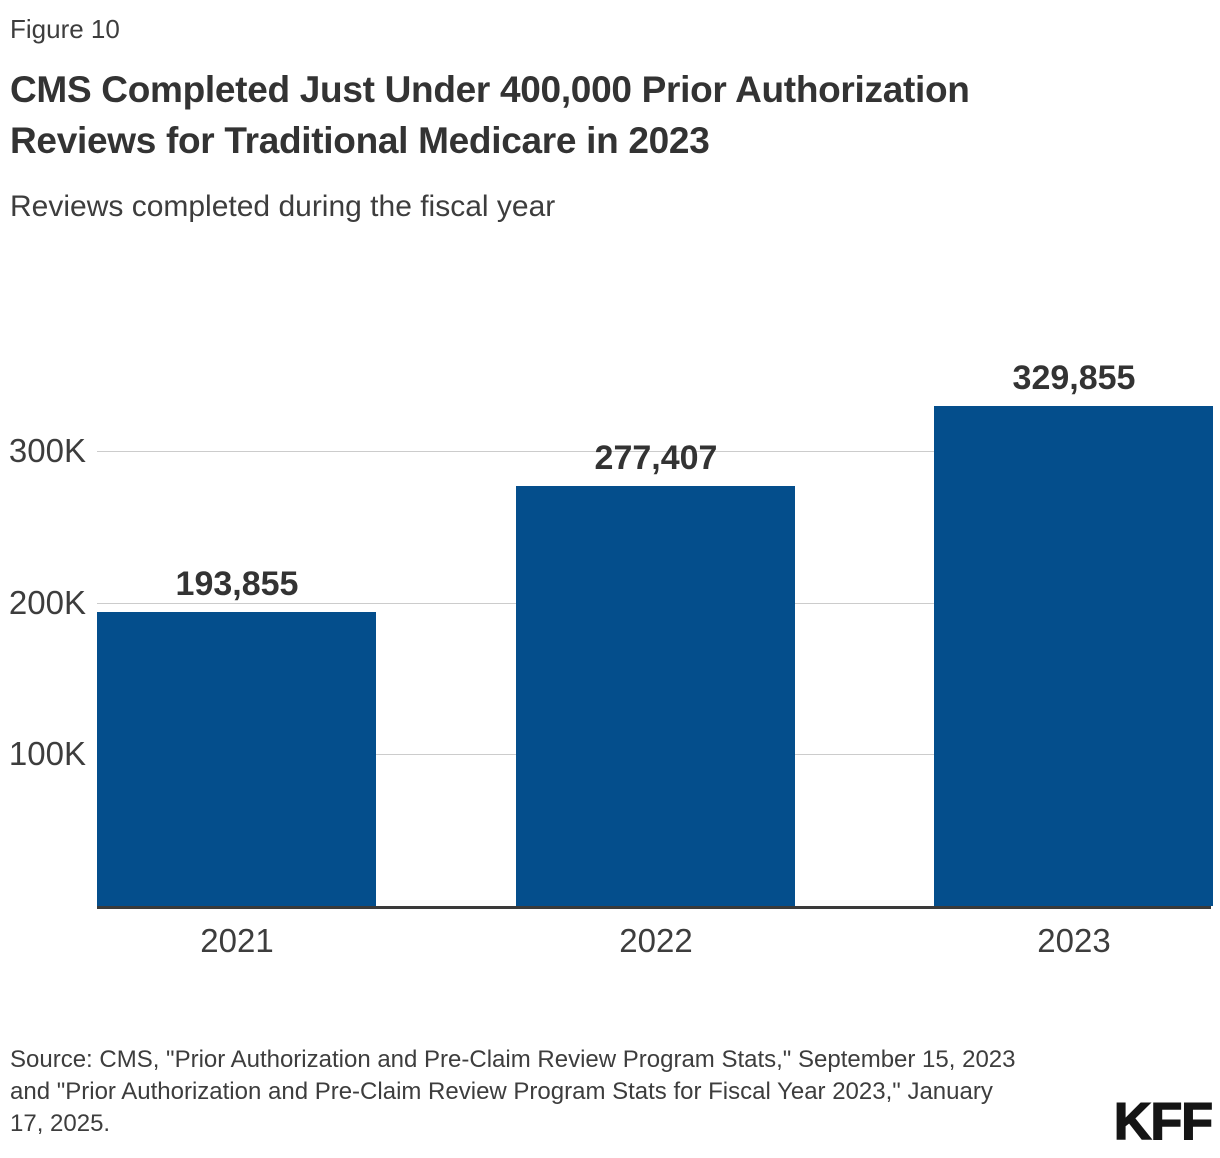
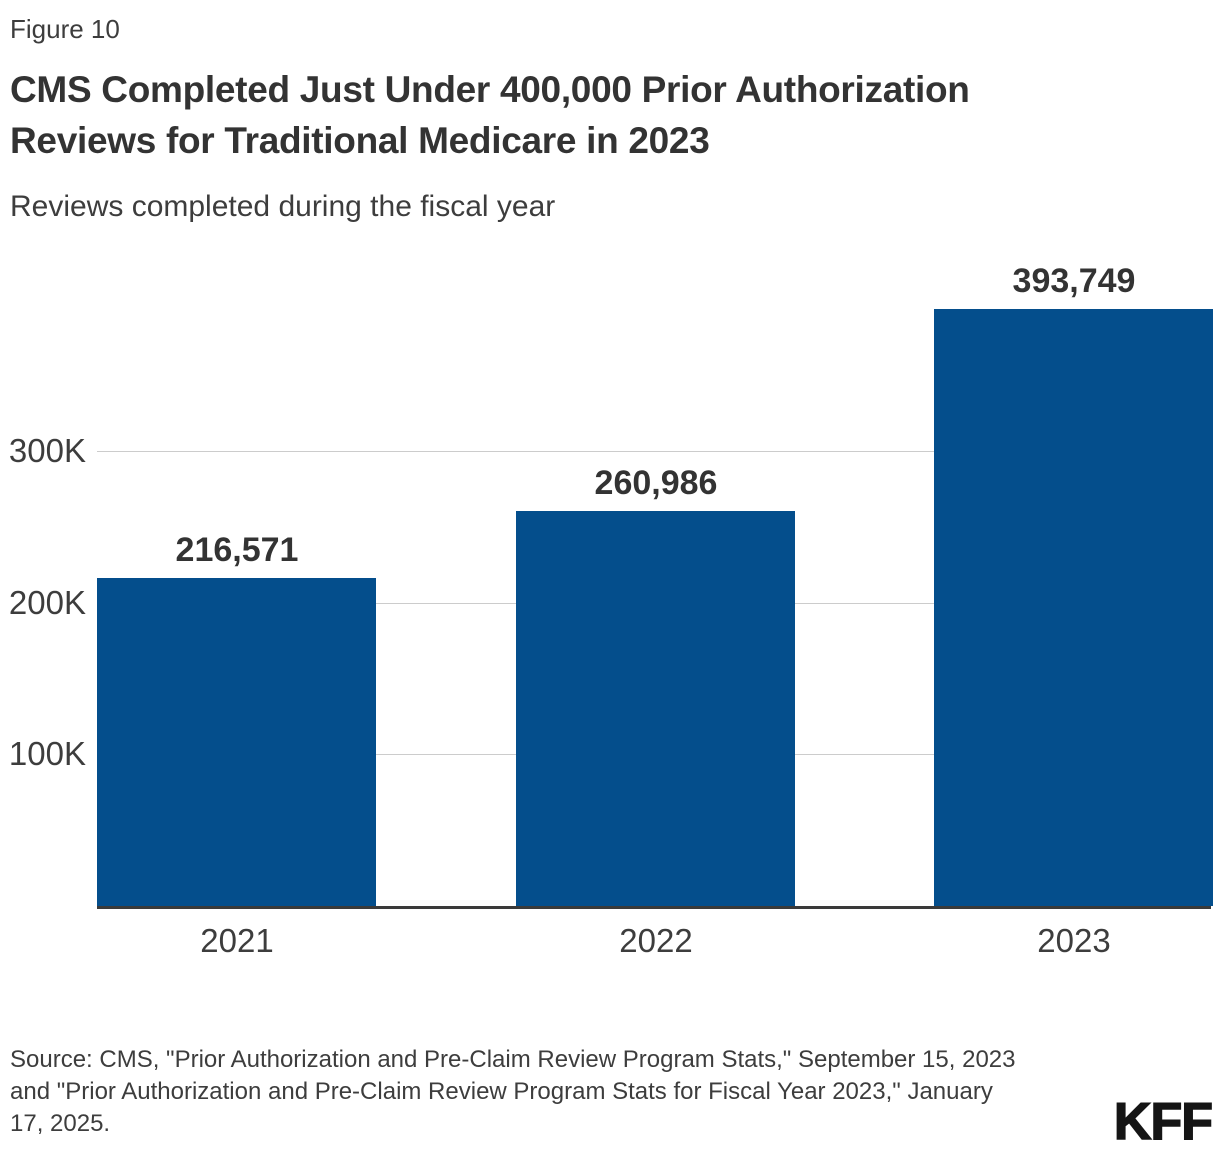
2021: 193,855 -> 216,571
2022: 277,407 -> 260,986
2023: 329,855 -> 393,749
